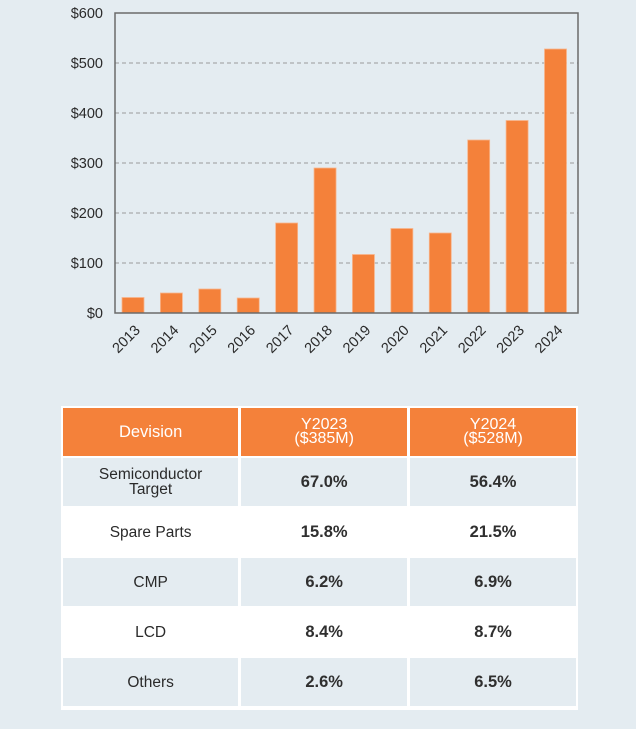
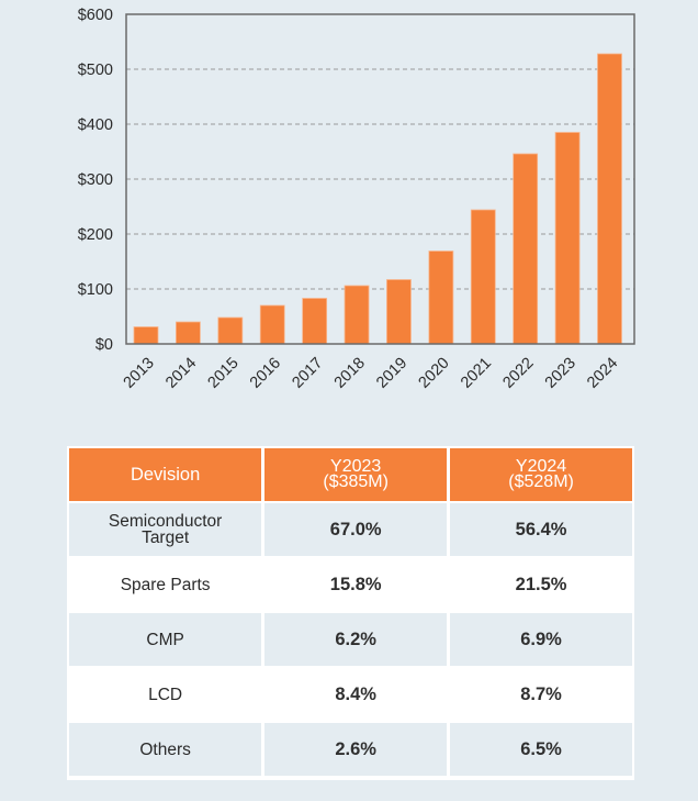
2016: $30 -> $70
2017: $180 -> $80
2018: $290 -> $110
2021: $160 -> $240
